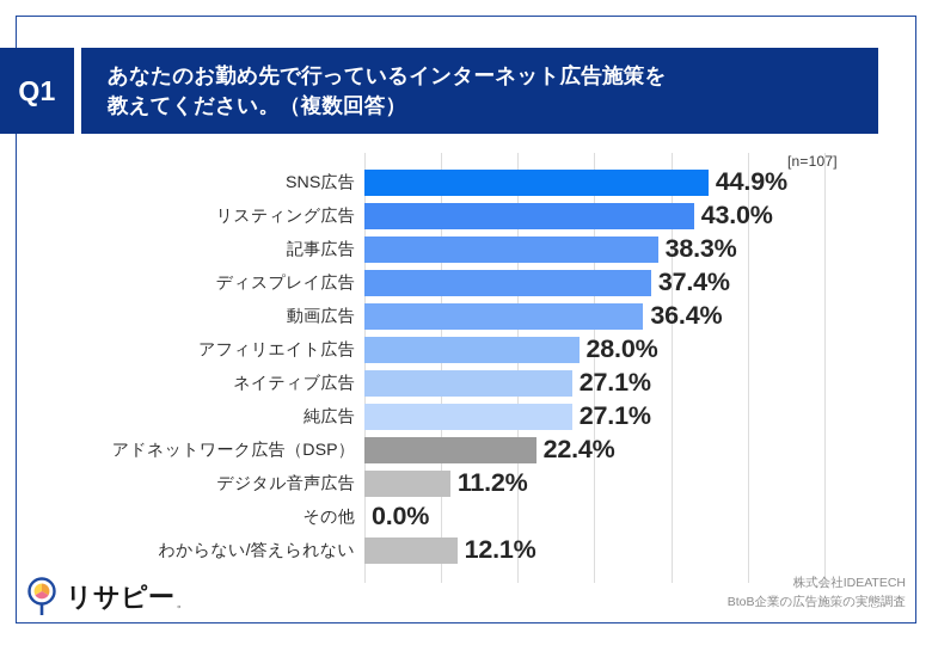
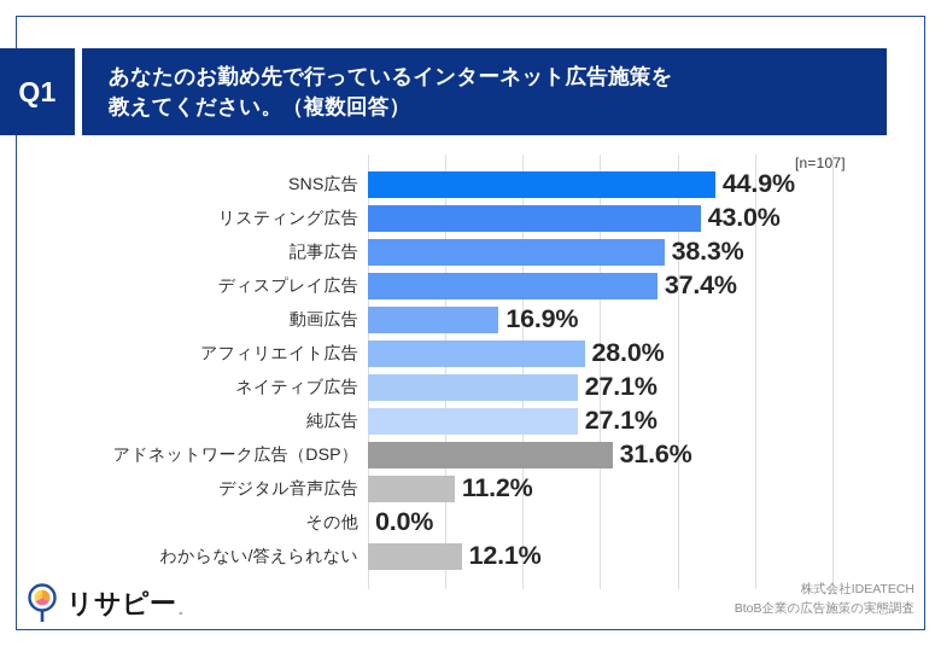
動画広告: 36.4% -> 16.9%
アドネットワーク広告（DSP）: 22.4% -> 31.6%
